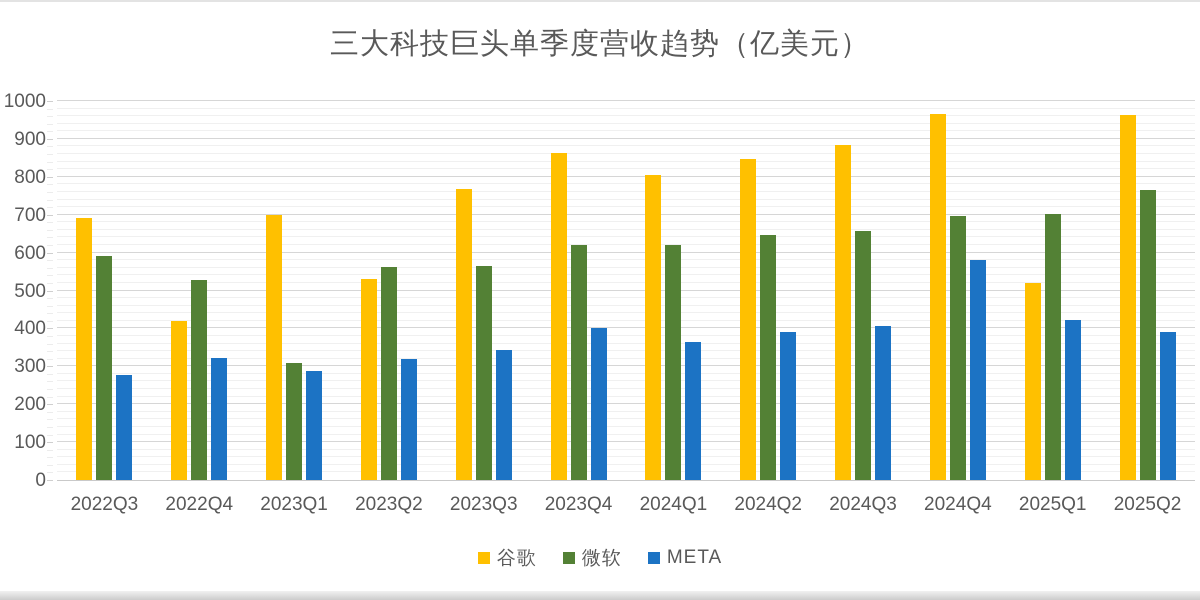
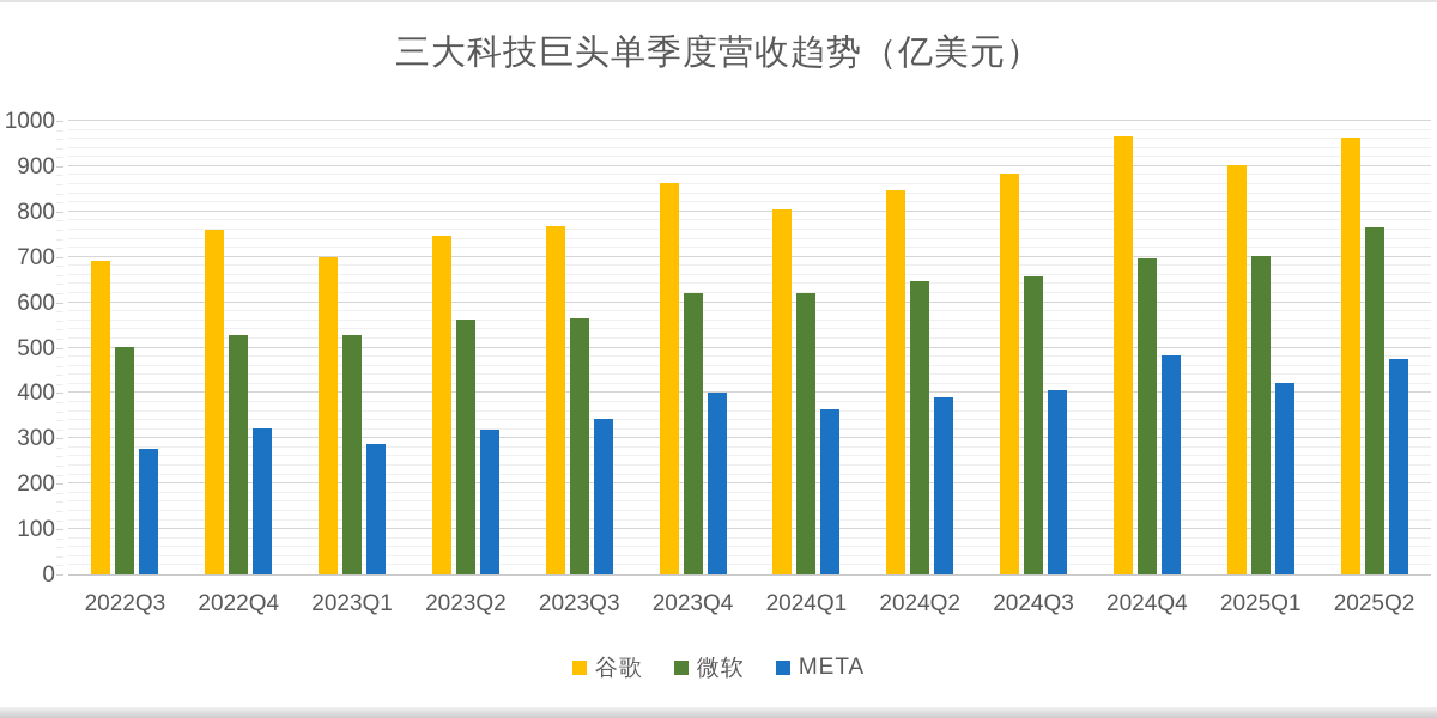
微软/2022Q3: 590 -> 500
谷歌/2022Q4: 420 -> 760
微软/2023Q1: 310 -> 530
谷歌/2023Q2: 530 -> 750
META/2024Q4: 580 -> 480
谷歌/2025Q1: 520 -> 900
META/2025Q2: 390 -> 480
